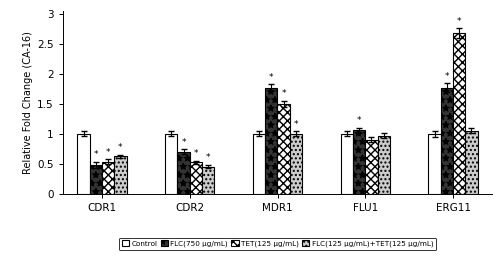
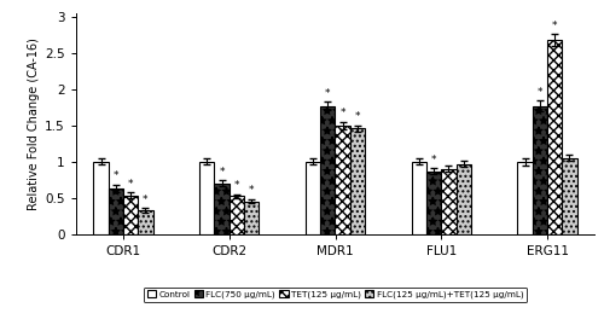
FLC(750 μg/mL)/CDR1: 0.48 -> 0.63
FLC(125 μg/mL)+TET(125 μg/mL)/CDR1: 0.62 -> 0.33
FLC(125 μg/mL)+TET(125 μg/mL)/MDR1: 1.00 -> 1.46
FLC(750 μg/mL)/FLU1: 1.06 -> 0.87
